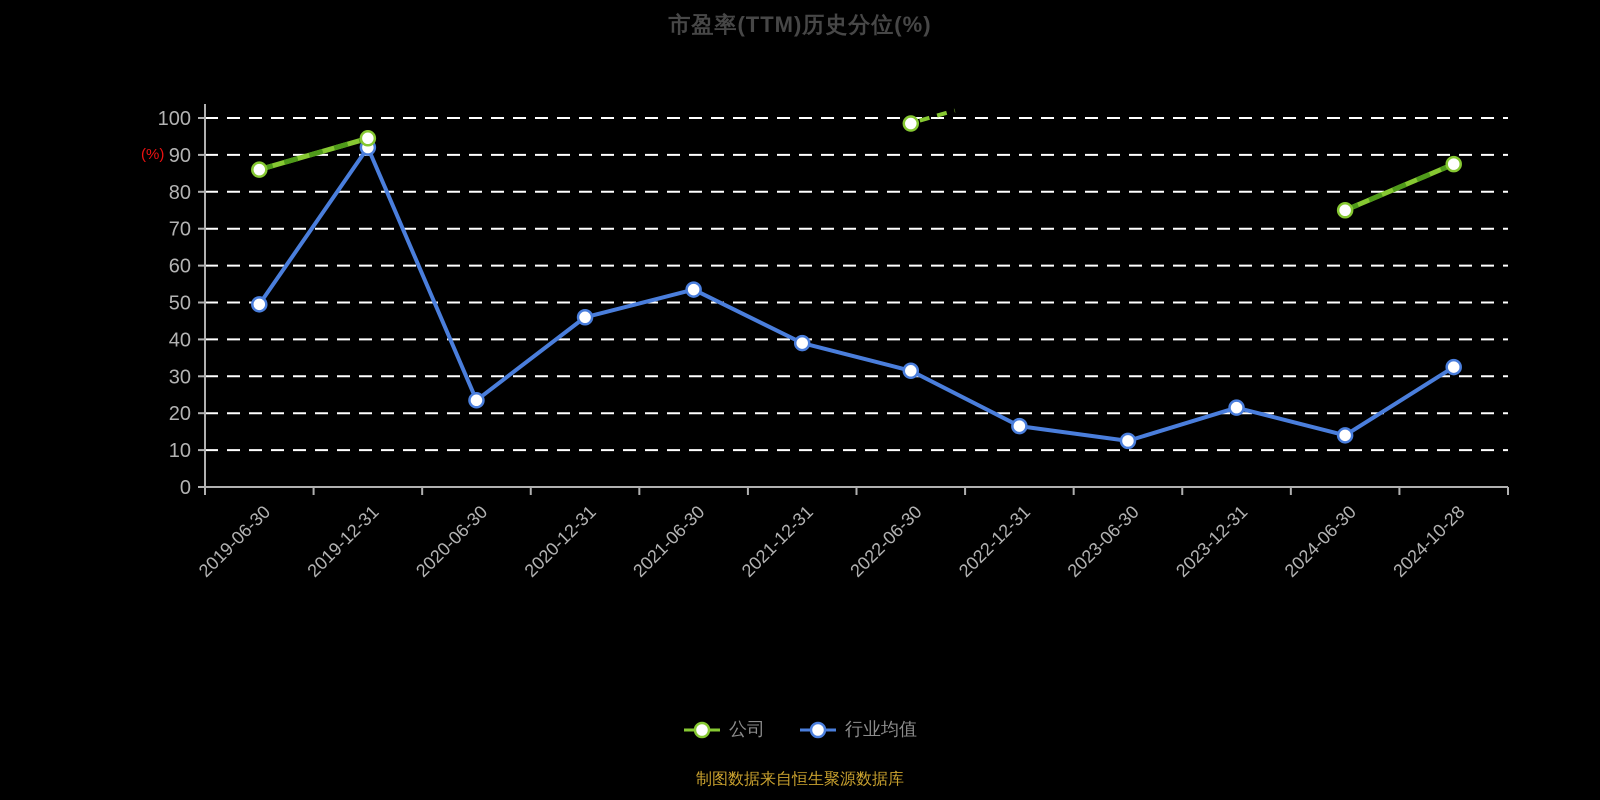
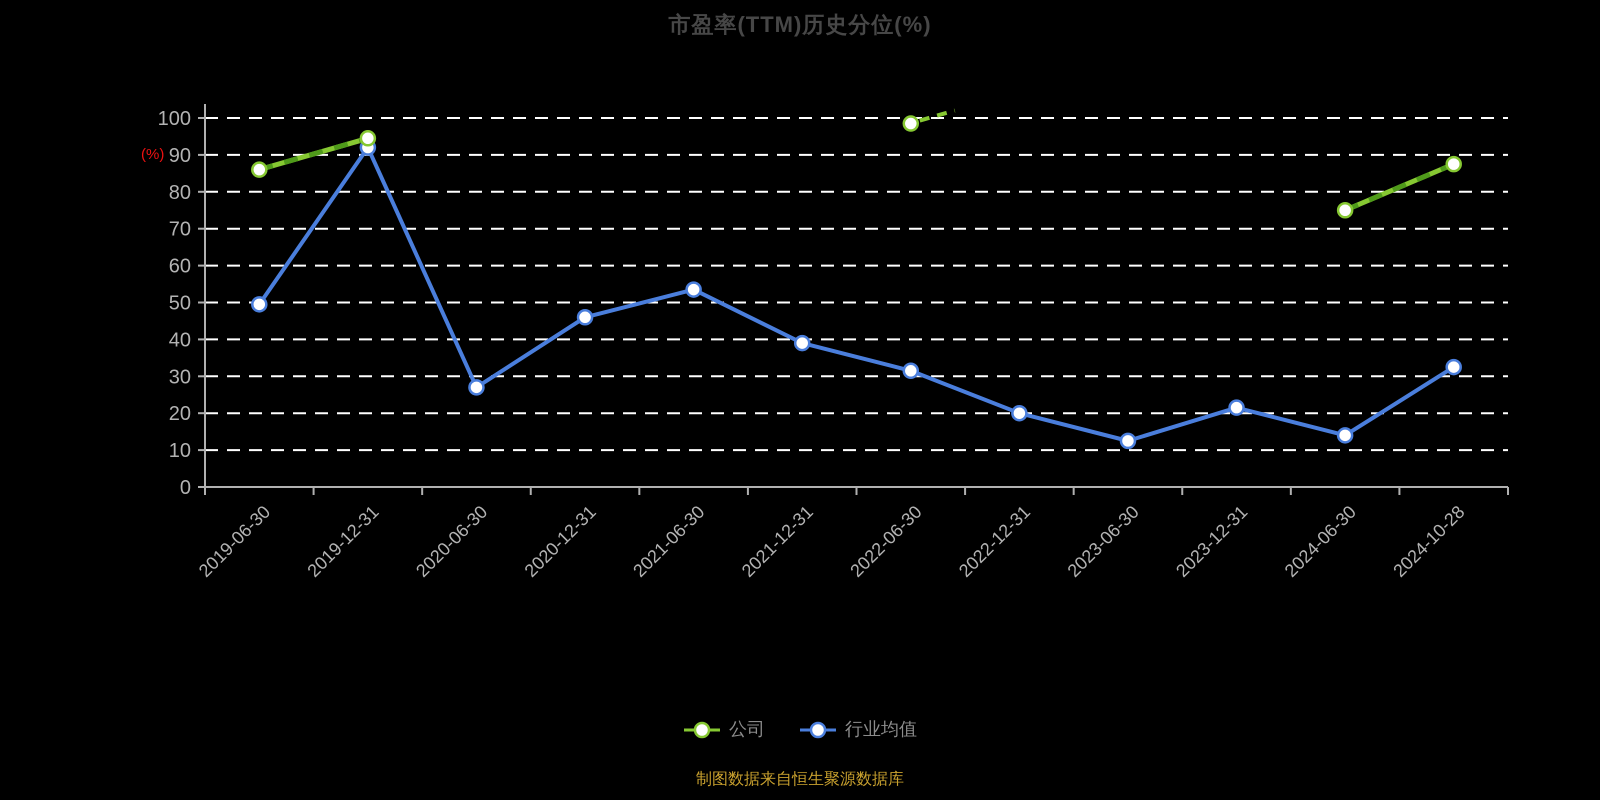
行业均值/2020-06-30: 24 -> 27
行业均值/2022-12-31: 16 -> 20
